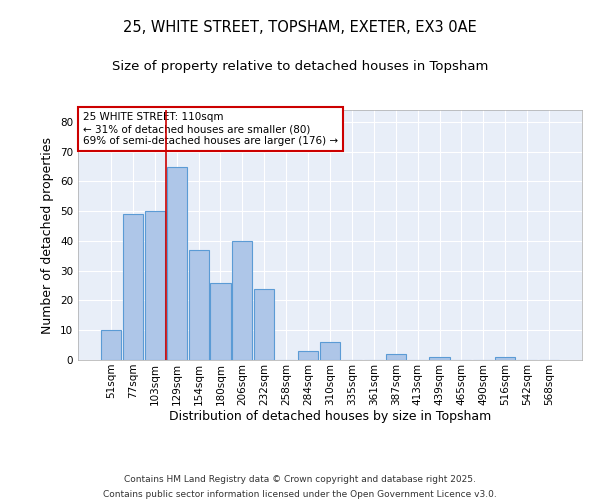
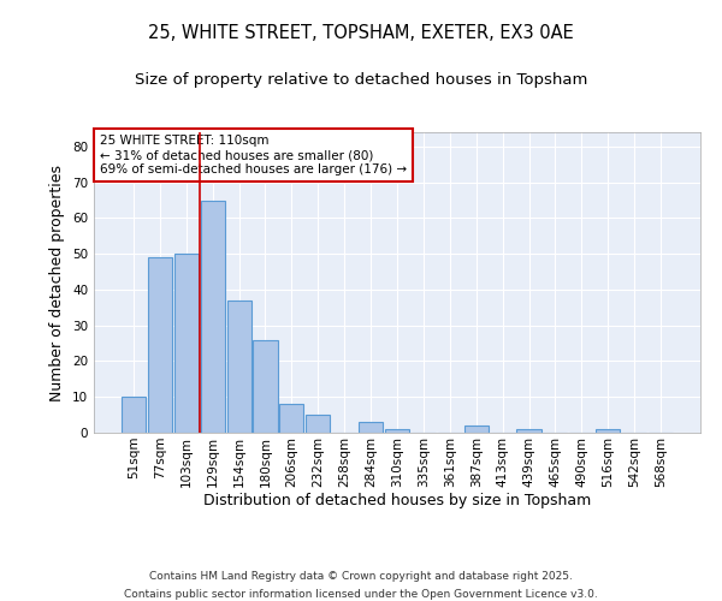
206sqm: 40 -> 8
232sqm: 24 -> 5
310sqm: 6 -> 1
